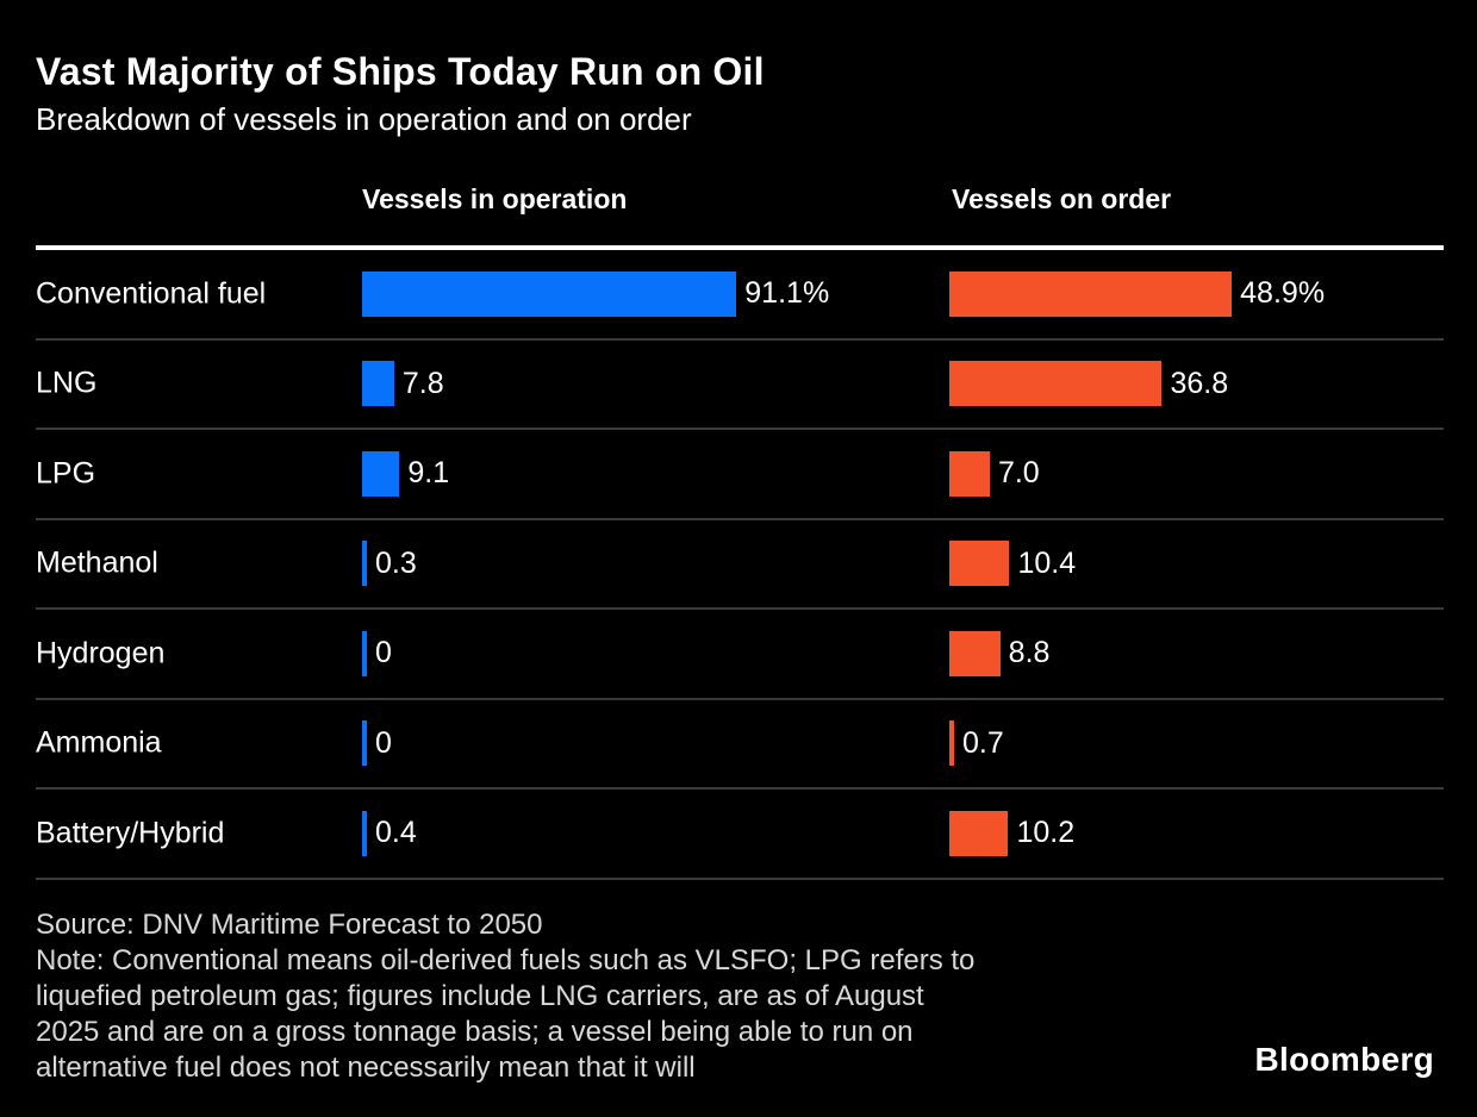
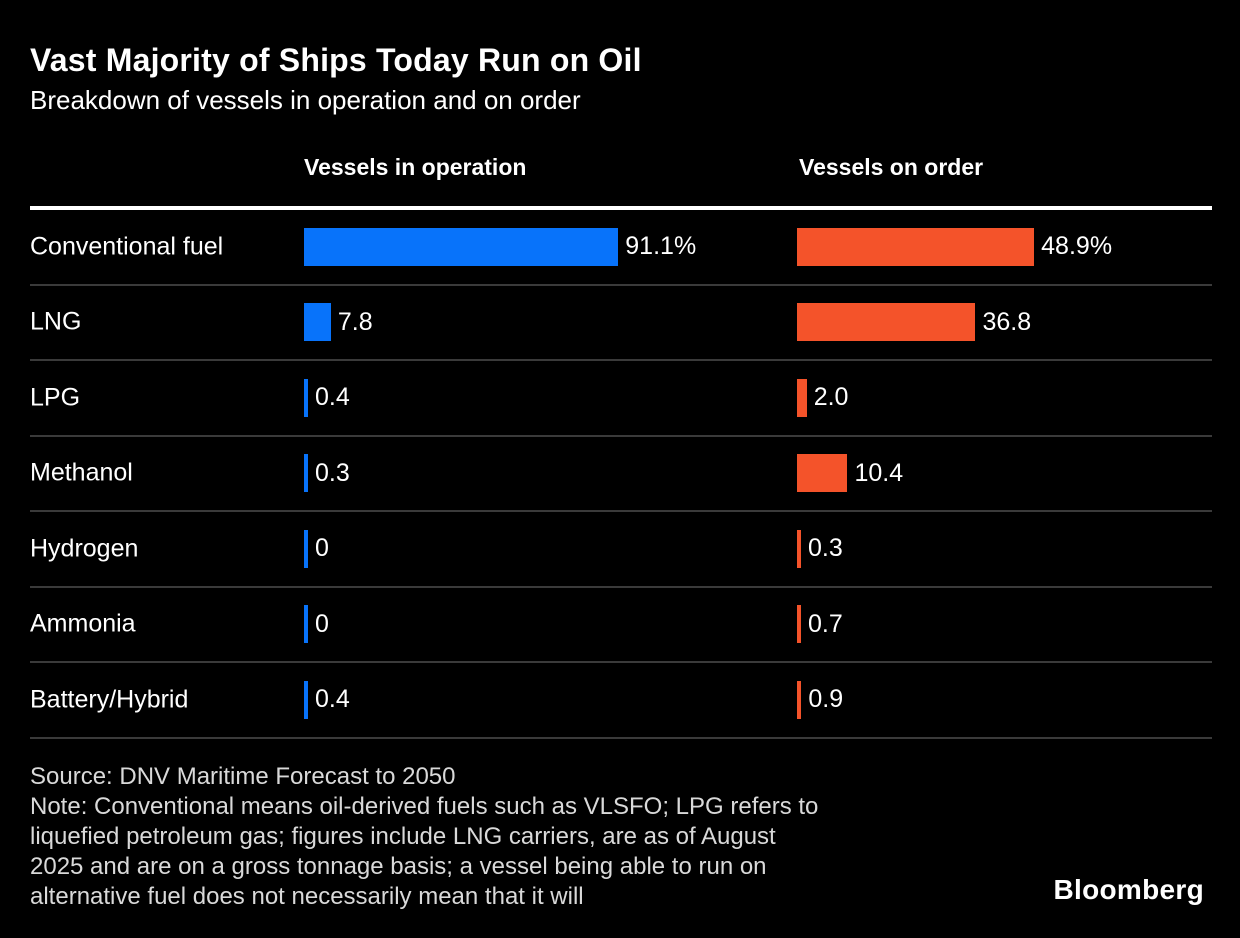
Vessels in operation/LPG: 9.1 -> 0.4
Vessels on order/LPG: 7.0 -> 2.0
Vessels on order/Hydrogen: 8.8 -> 0.3
Vessels on order/Battery/Hybrid: 10.2 -> 0.9
